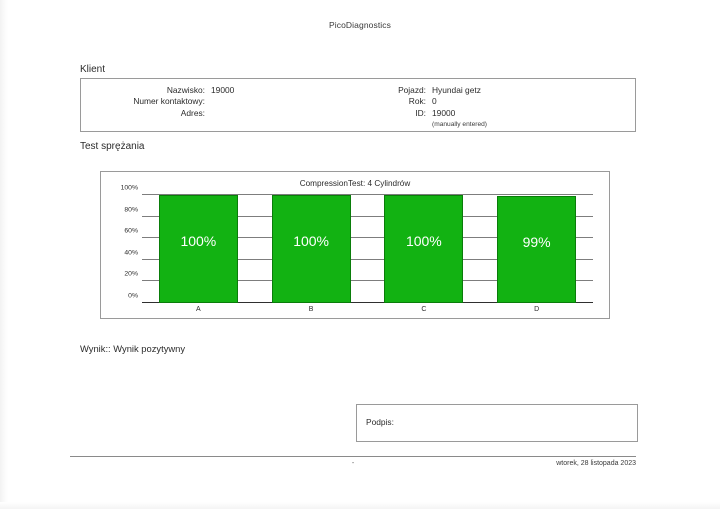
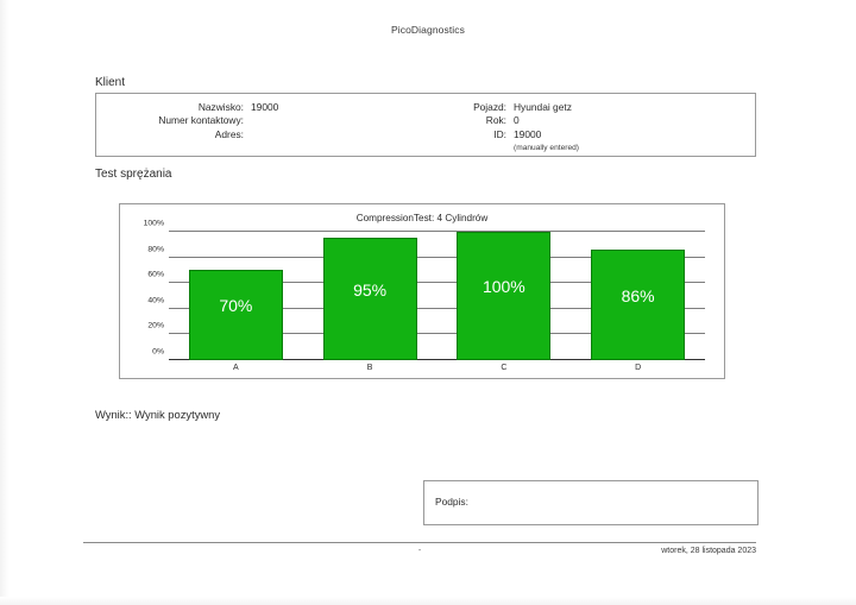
A: 100% -> 70%
B: 100% -> 95%
D: 99% -> 86%
